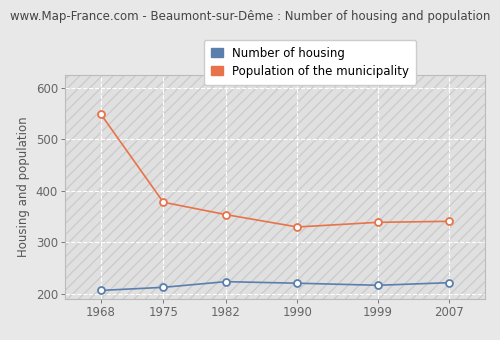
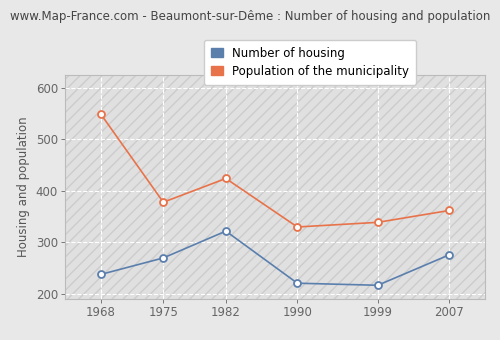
Number of housing/1968: 207 -> 238
Number of housing/1975: 213 -> 270
Number of housing/1982: 224 -> 322
Population of the municipality/1982: 354 -> 424
Number of housing/2007: 222 -> 276
Population of the municipality/2007: 341 -> 362
